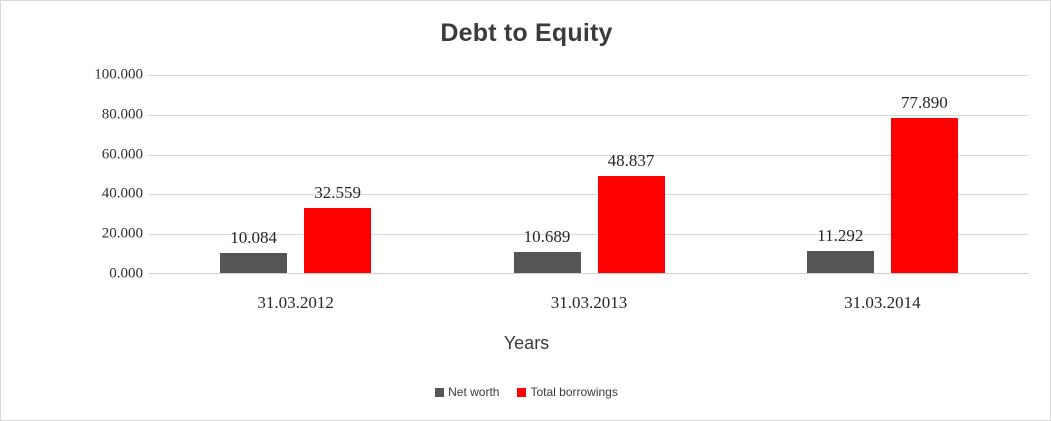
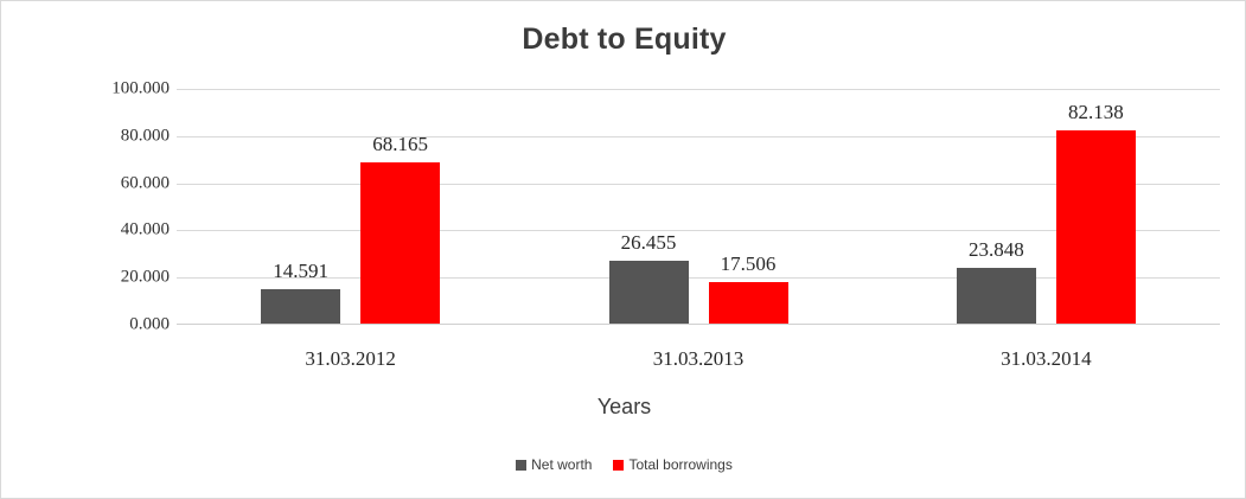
Net worth/31.03.2012: 10.084 -> 14.591
Total borrowings/31.03.2012: 32.559 -> 68.165
Net worth/31.03.2013: 10.689 -> 26.455
Total borrowings/31.03.2013: 48.837 -> 17.506
Net worth/31.03.2014: 11.292 -> 23.848
Total borrowings/31.03.2014: 77.890 -> 82.138
